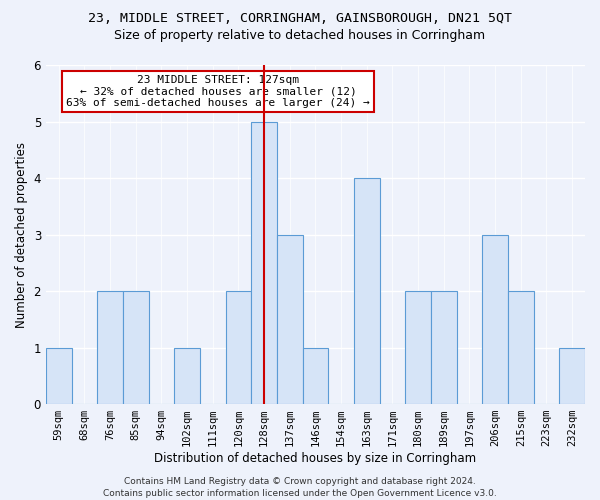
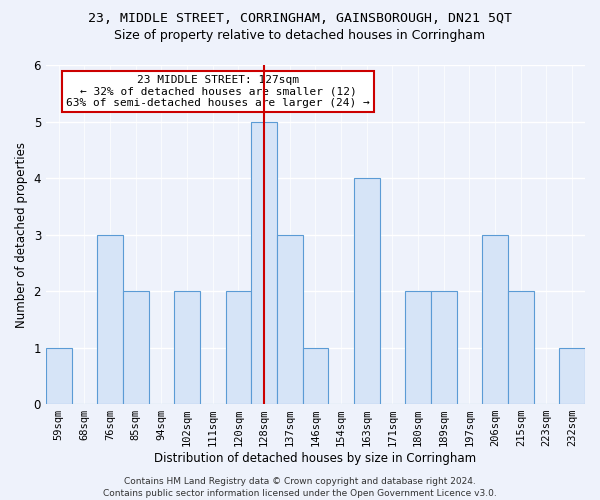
76sqm: 2 -> 3
102sqm: 1 -> 2
